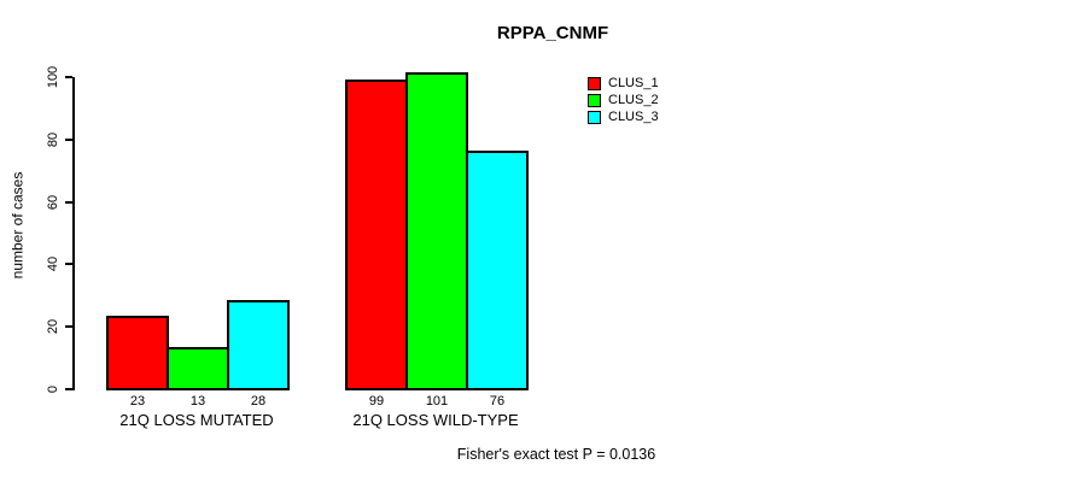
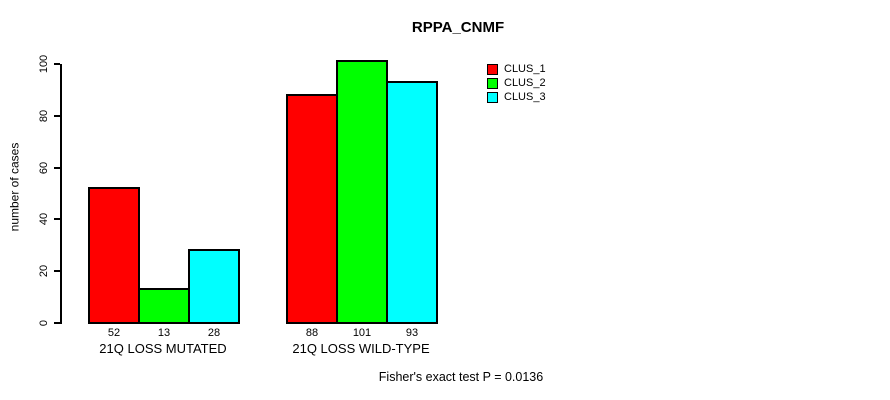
CLUS_1/21Q LOSS MUTATED: 23 -> 52
CLUS_1/21Q LOSS WILD-TYPE: 99 -> 88
CLUS_3/21Q LOSS WILD-TYPE: 76 -> 93
